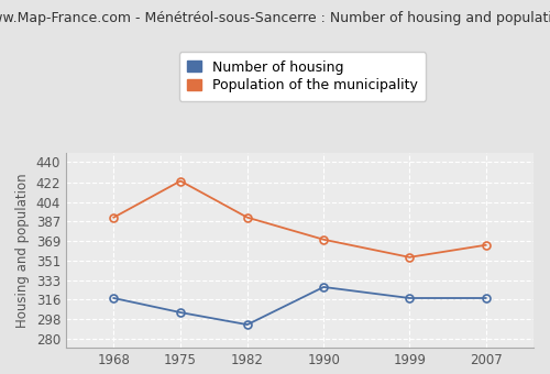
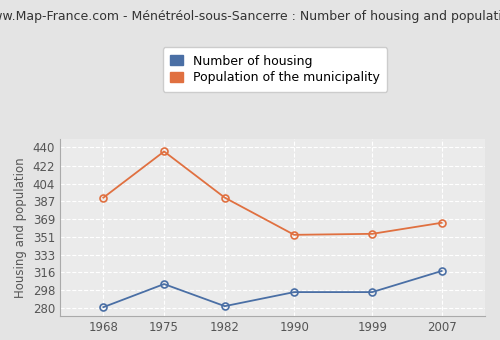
Number of housing/1968: 317 -> 281
Population of the municipality/1975: 423 -> 436
Number of housing/1982: 293 -> 282
Number of housing/1990: 327 -> 296
Population of the municipality/1990: 370 -> 353
Number of housing/1999: 317 -> 296
